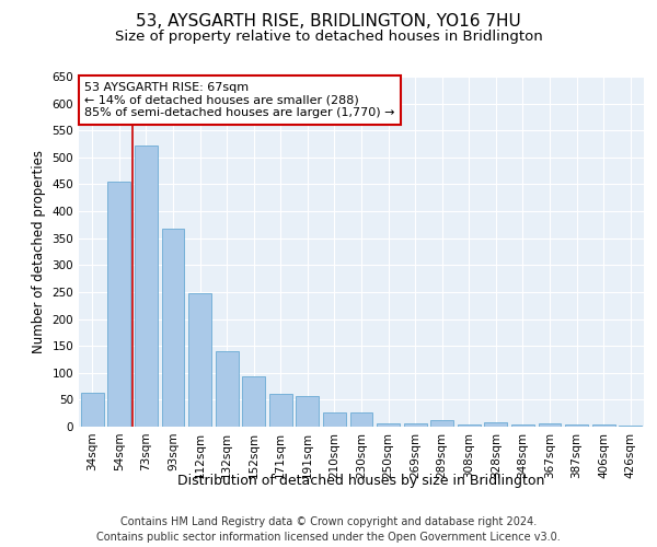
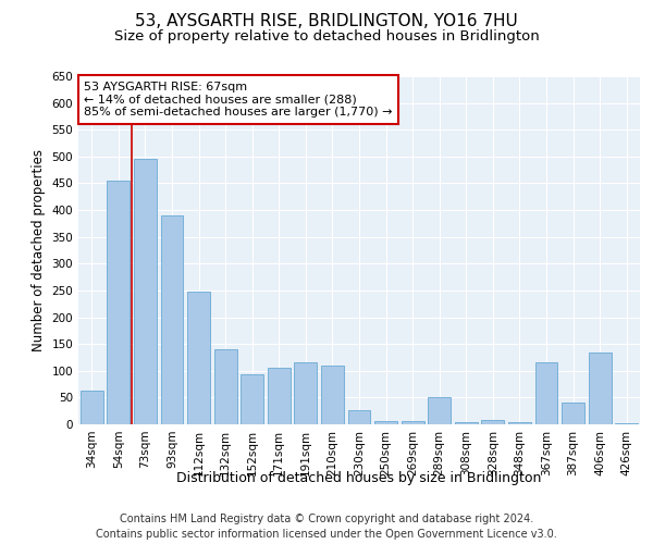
73sqm: 522 -> 495
93sqm: 368 -> 390
171sqm: 61 -> 105
191sqm: 56 -> 115
210sqm: 26 -> 110
289sqm: 12 -> 50
367sqm: 7 -> 115
387sqm: 5 -> 40
406sqm: 4 -> 135
